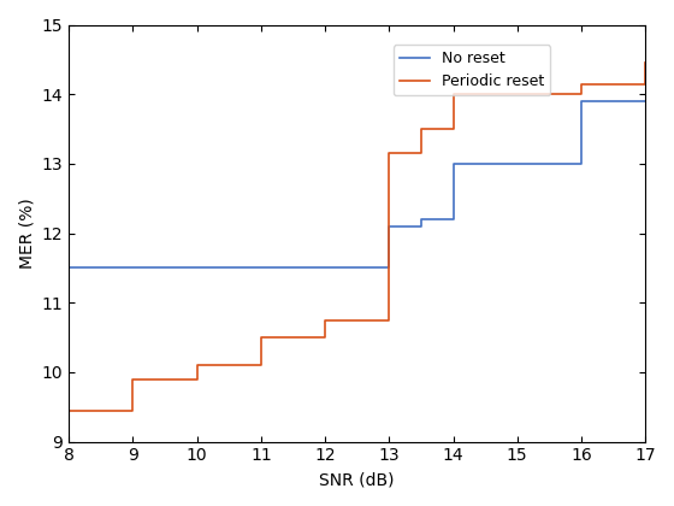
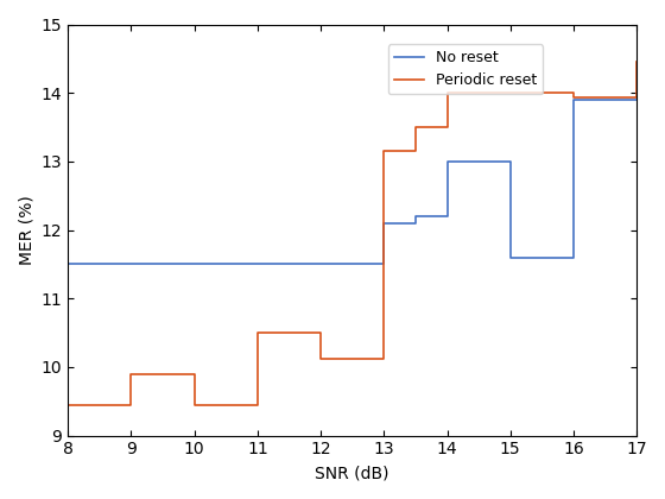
Periodic reset/10: 10.10 -> 9.44
Periodic reset/12: 10.75 -> 10.12
No reset/15: 13.0 -> 11.6
Periodic reset/16: 14.15 -> 13.94
